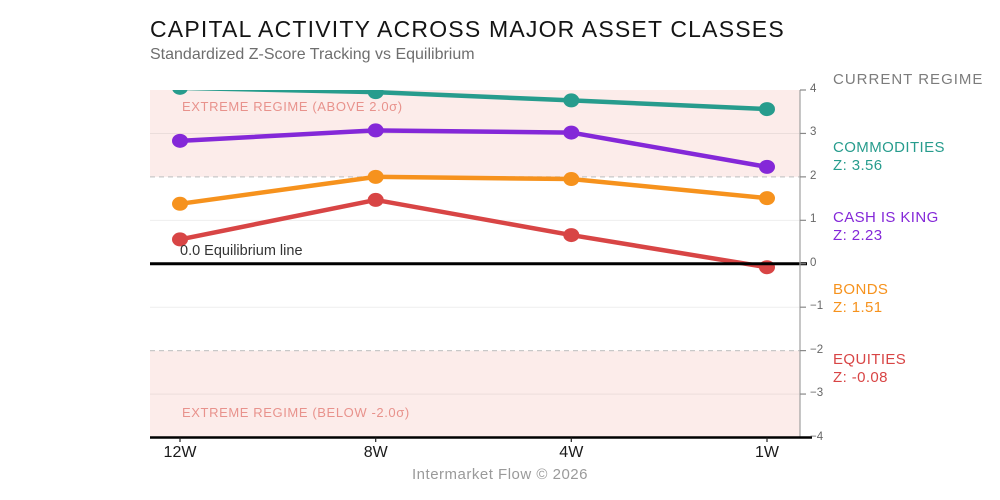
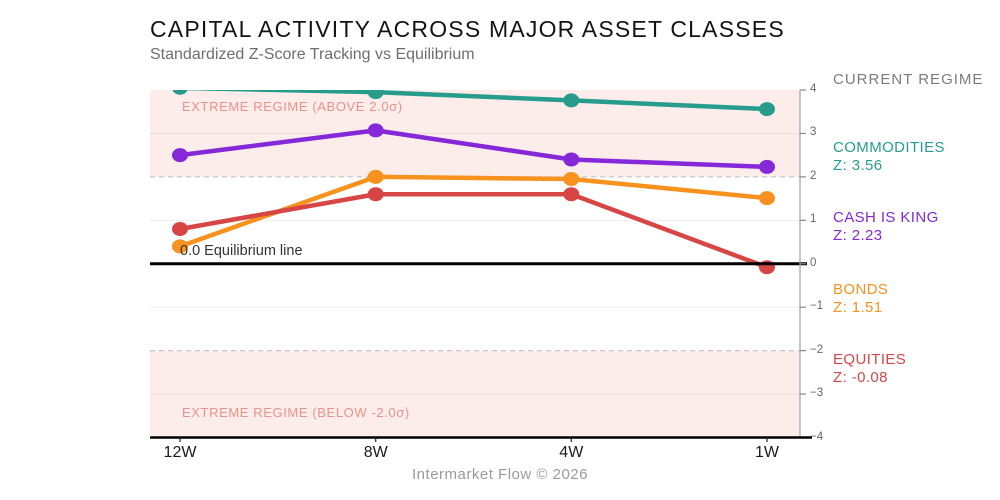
CASH IS KING/12W: 2.8 -> 2.5
BONDS/12W: 1.4 -> 0.4
EQUITIES/12W: 0.6 -> 0.8
EQUITIES/8W: 1.5 -> 1.6
CASH IS KING/4W: 3.0 -> 2.4
EQUITIES/4W: 0.7 -> 1.6
